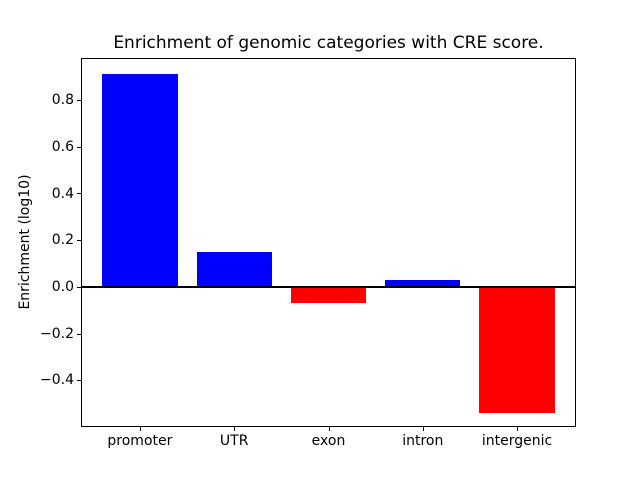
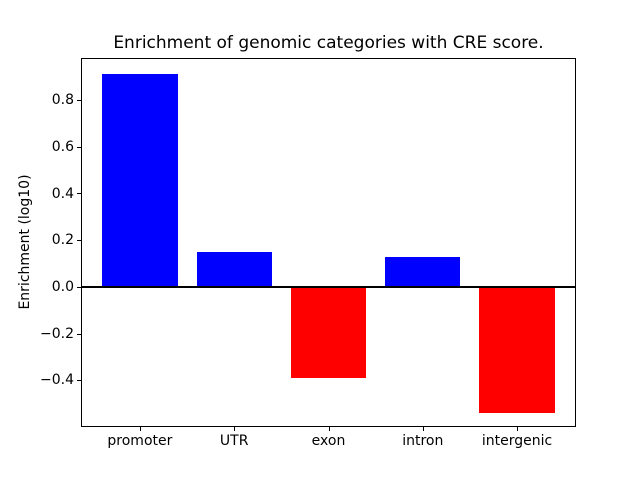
exon: -0.07 -> -0.39
intron: 0.03 -> 0.13
